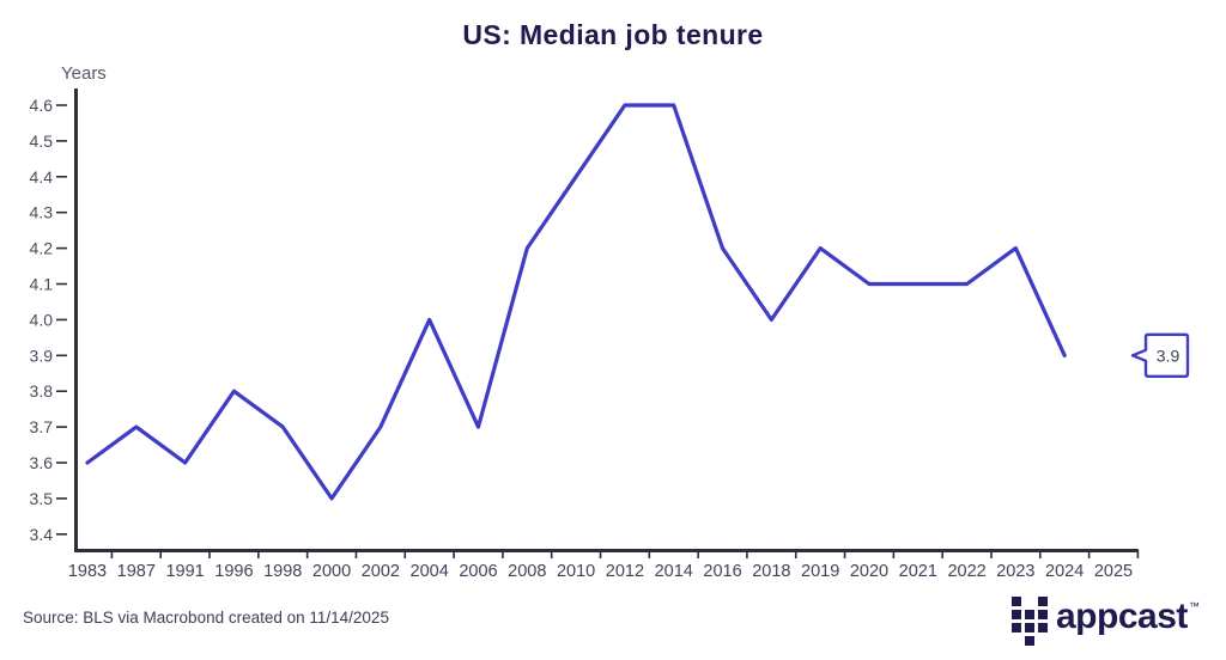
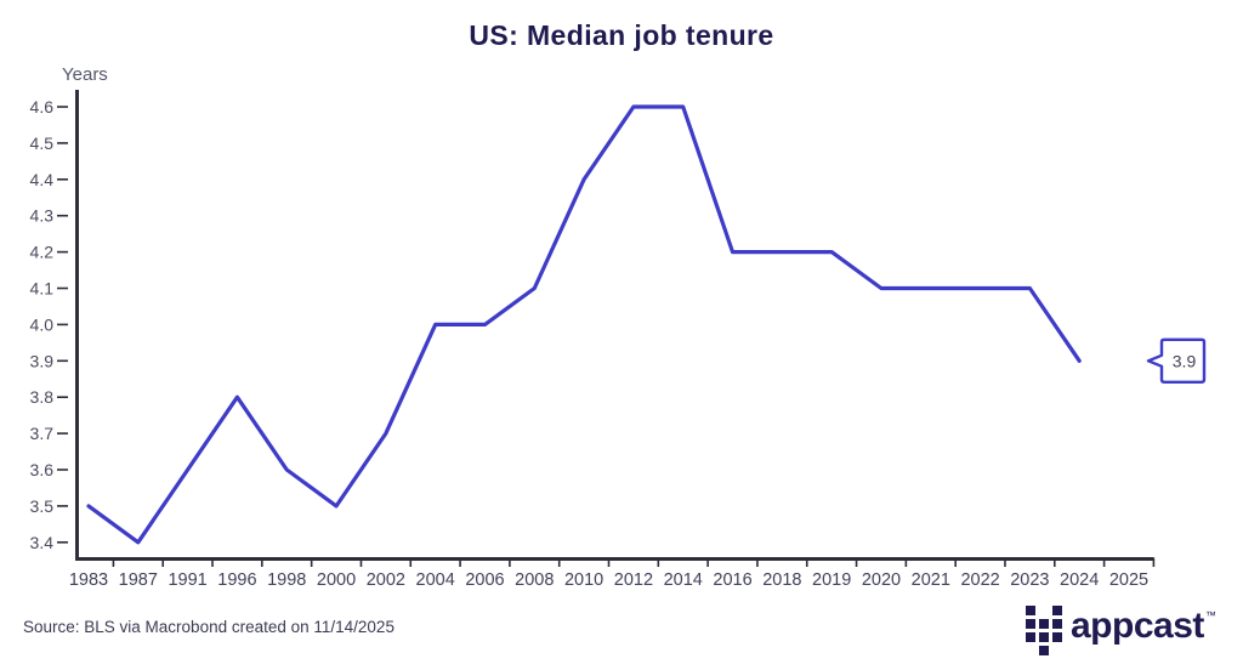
1983: 3.6 -> 3.5
1987: 3.7 -> 3.4
1998: 3.7 -> 3.6
2006: 3.7 -> 4.0
2008: 4.2 -> 4.1
2018: 4.0 -> 4.2
2023: 4.2 -> 4.1
